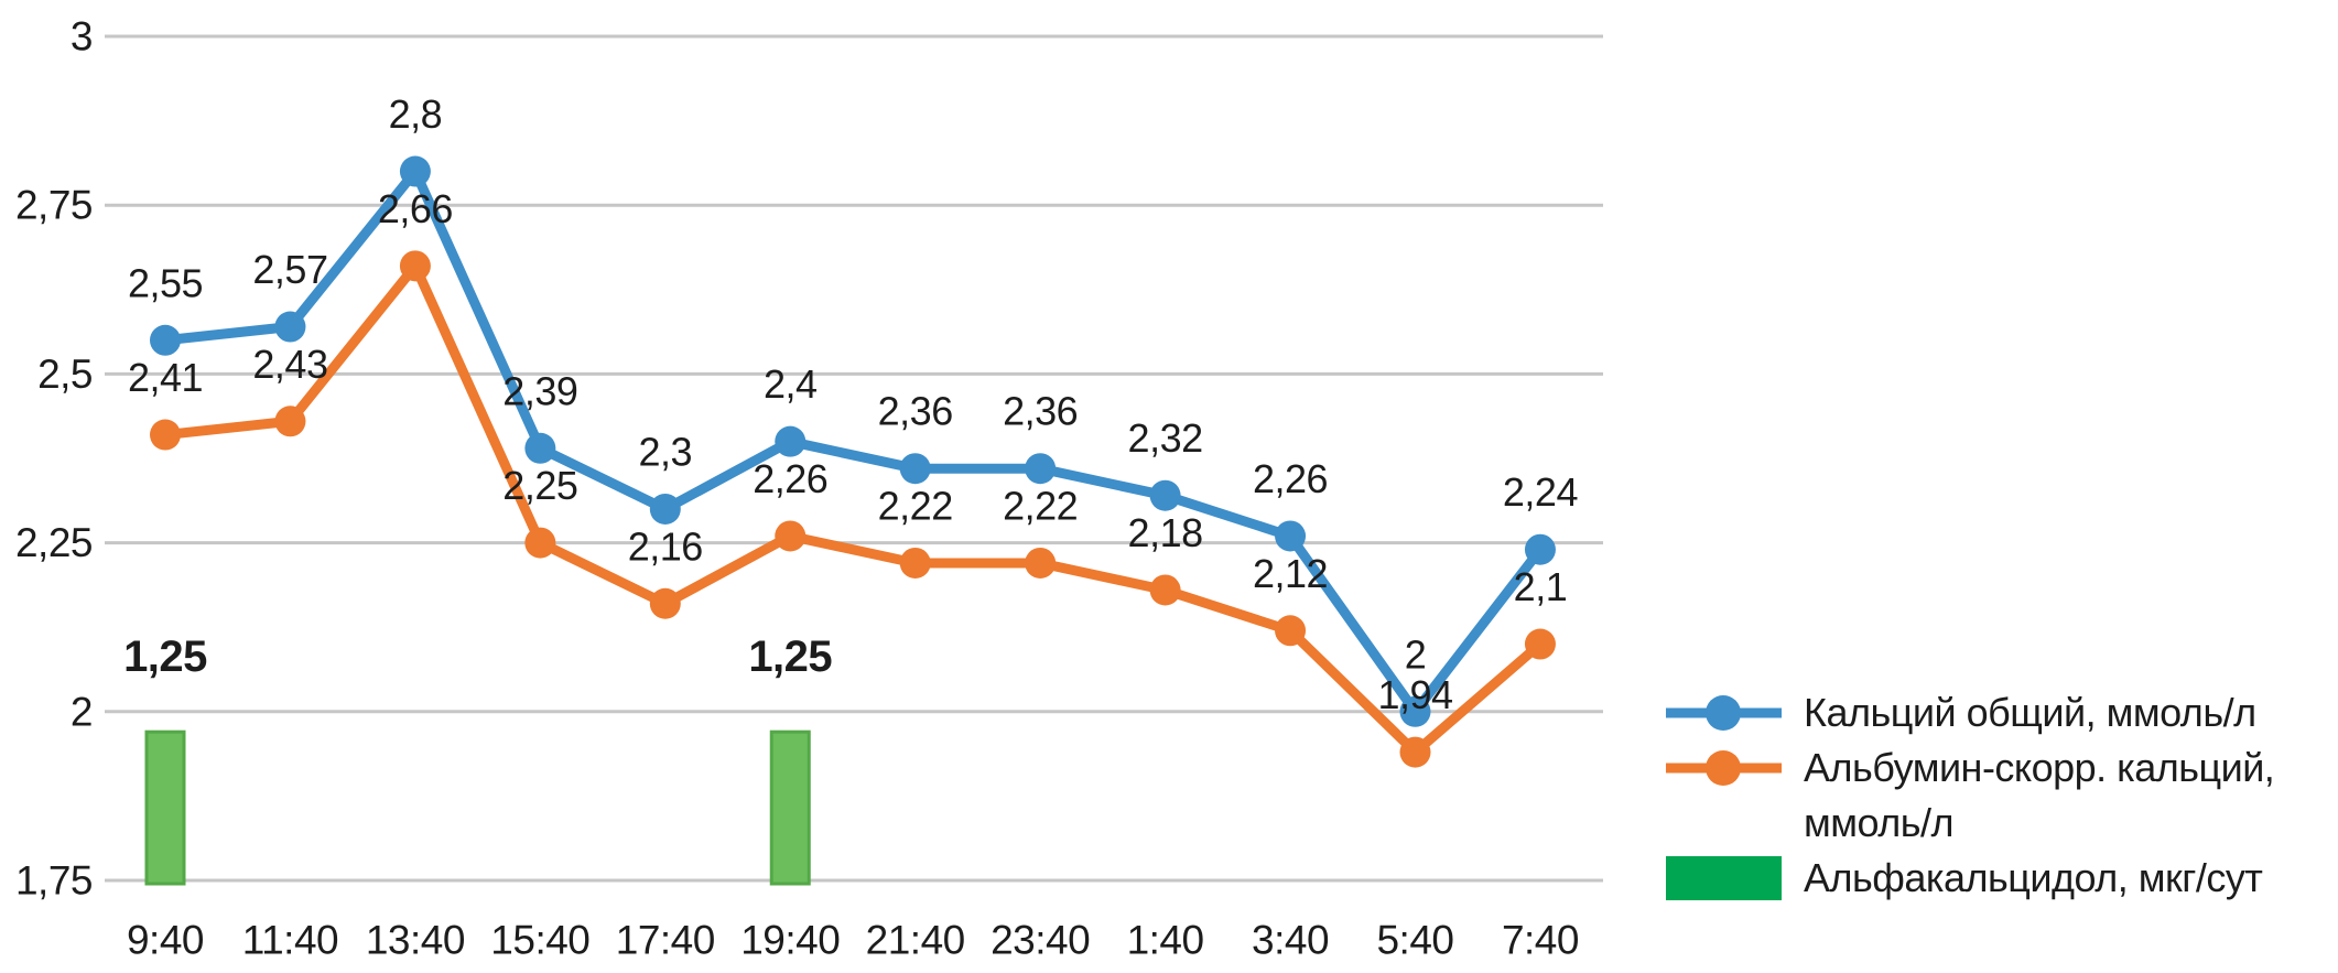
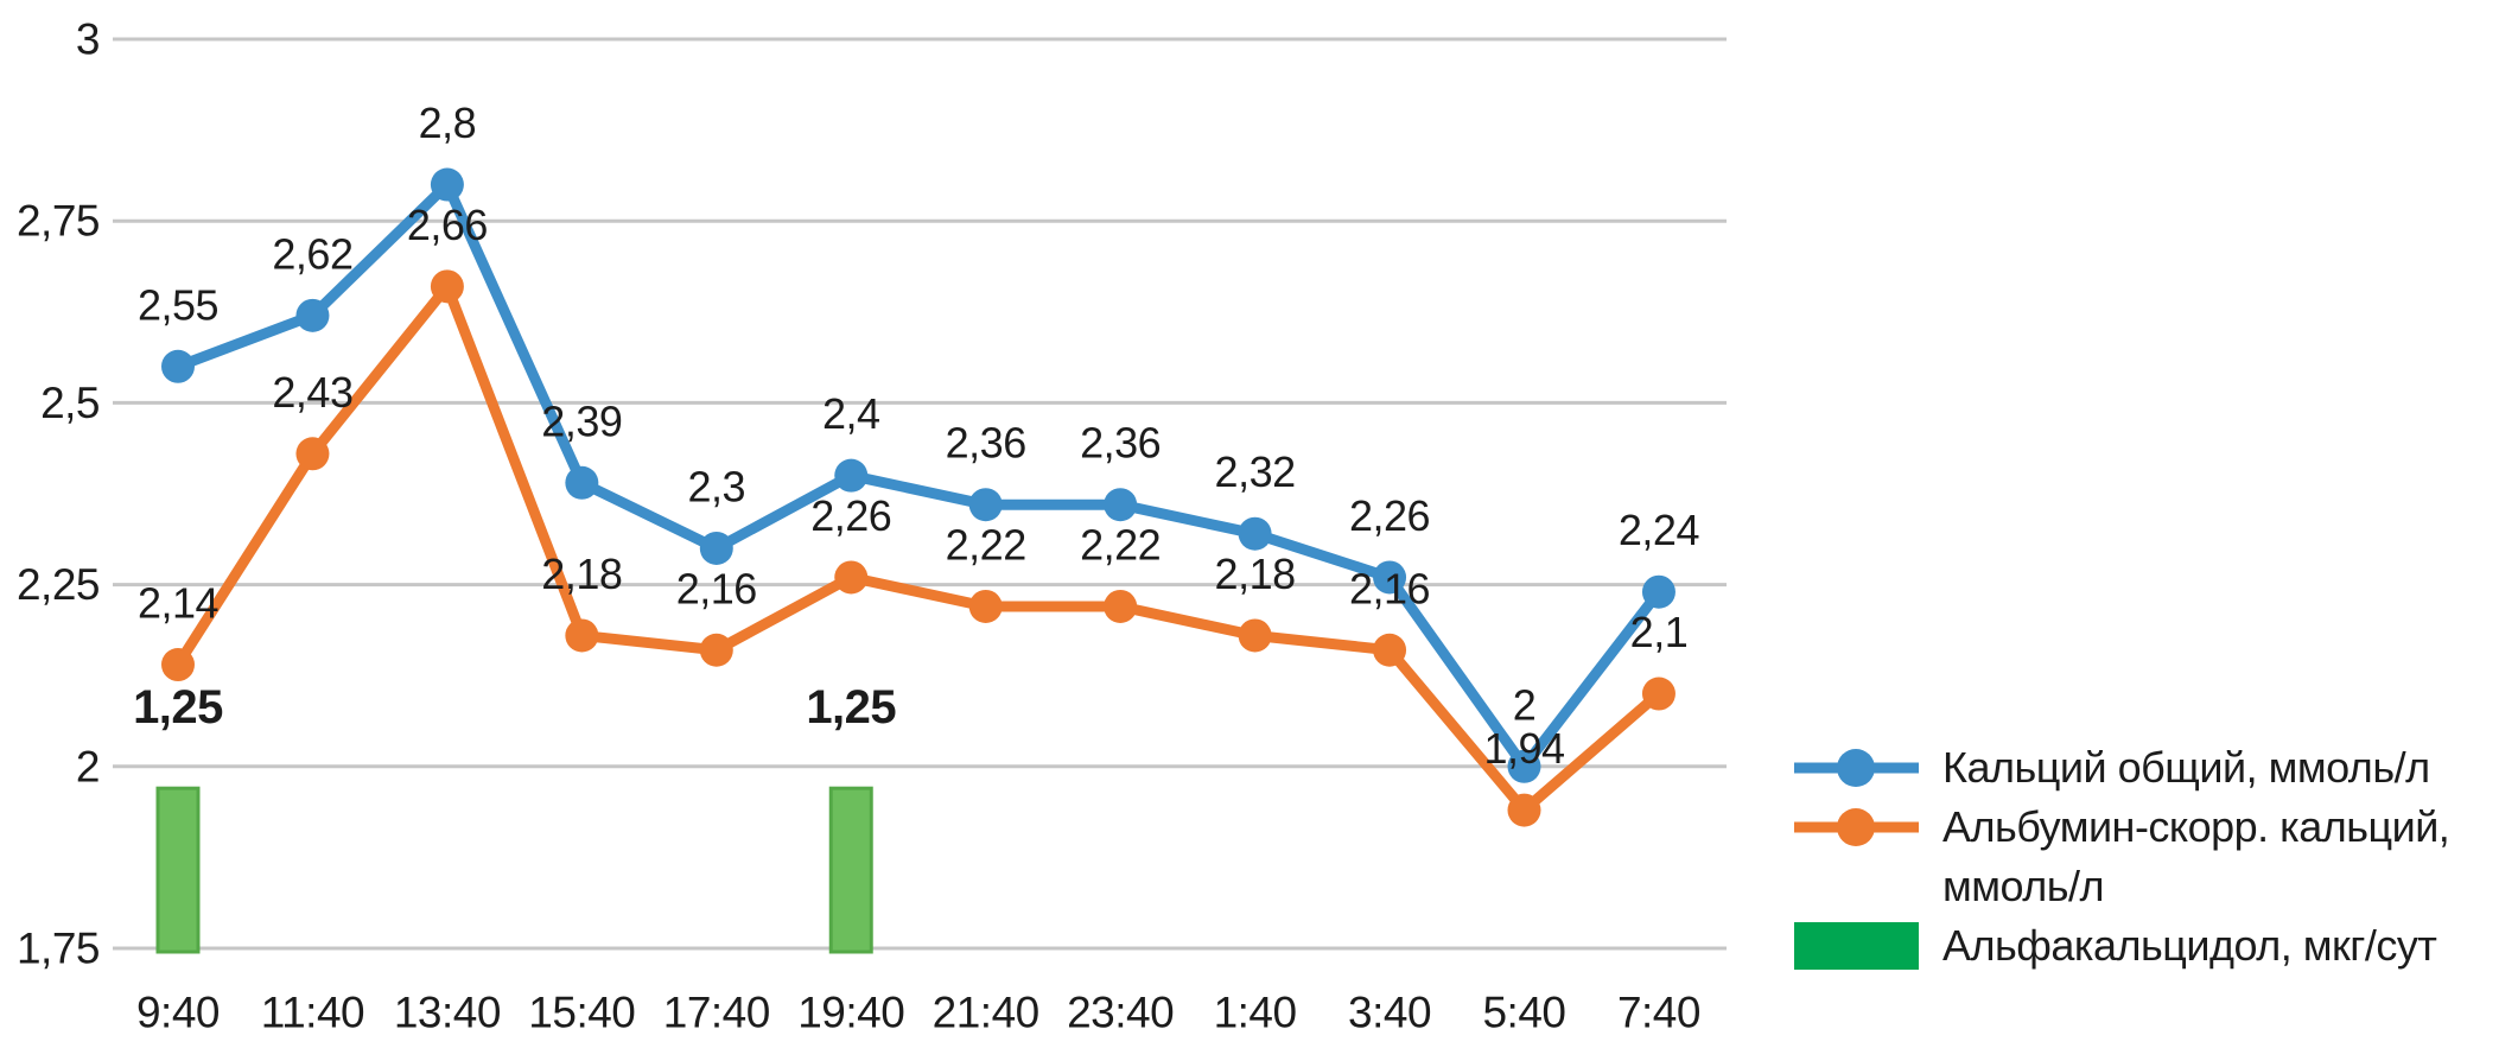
Альбумин-скорр. кальций, ммоль/л/9:40: 2,41 -> 2,14
Кальций общий, ммоль/л/11:40: 2,57 -> 2,62
Альбумин-скорр. кальций, ммоль/л/15:40: 2,25 -> 2,18
Альбумин-скорр. кальций, ммоль/л/3:40: 2,12 -> 2,16
